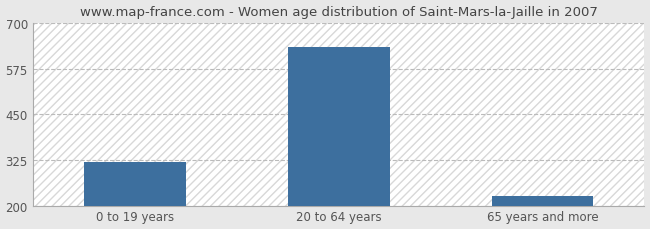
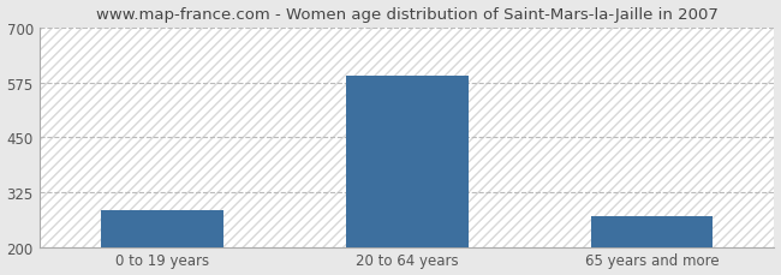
0 to 19 years: 320 -> 285
20 to 64 years: 635 -> 590
65 years and more: 225 -> 270
